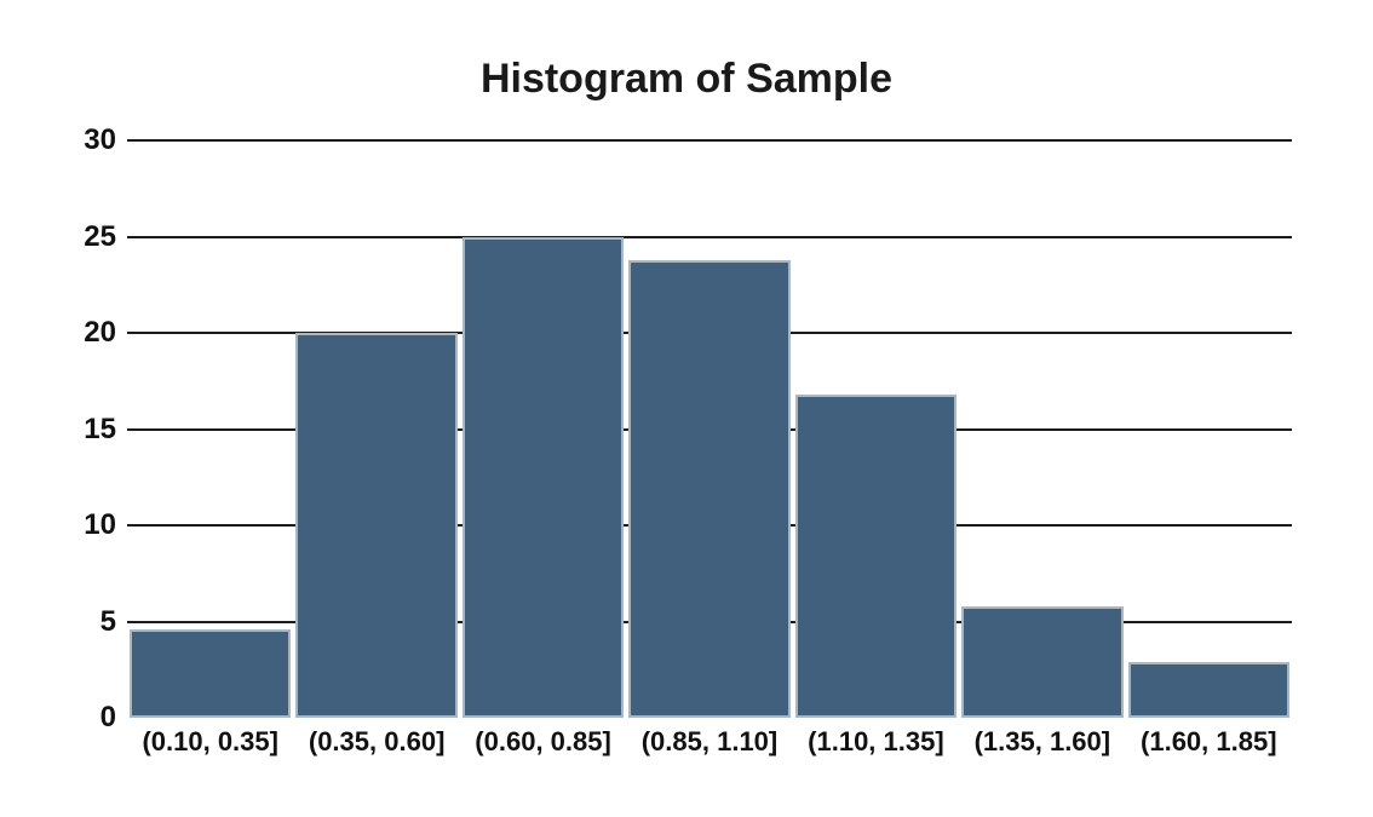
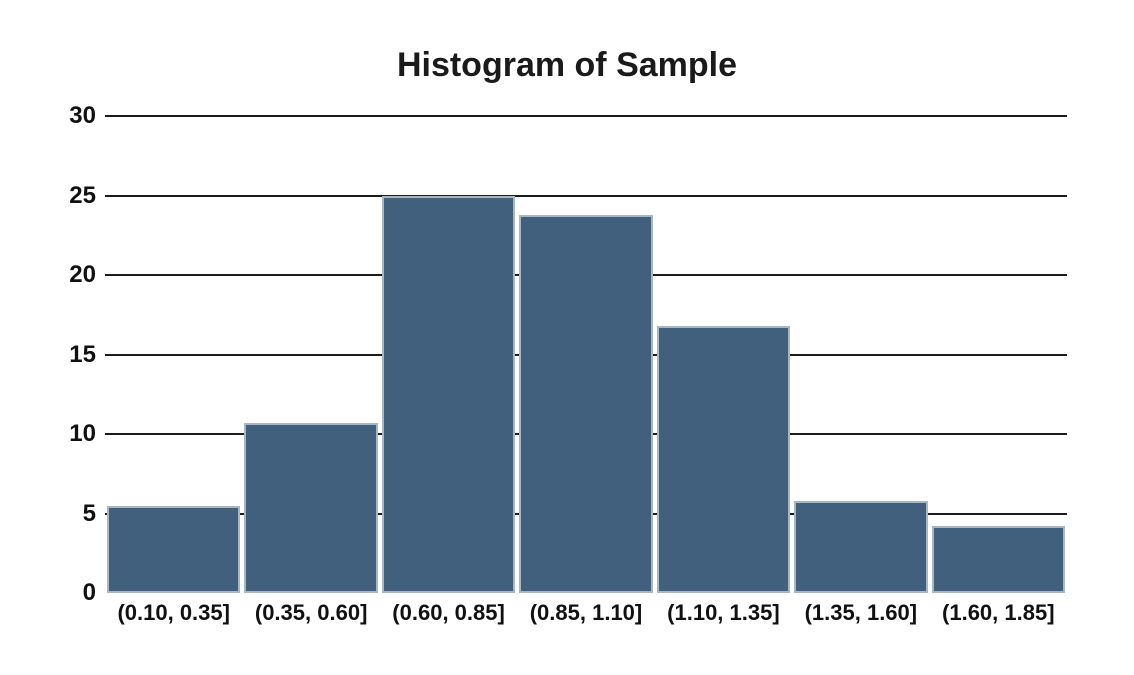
(0.10, 0.35]: 4.6 -> 5.5
(0.35, 0.60]: 20.0 -> 10.7
(1.60, 1.85]: 2.9 -> 4.2
